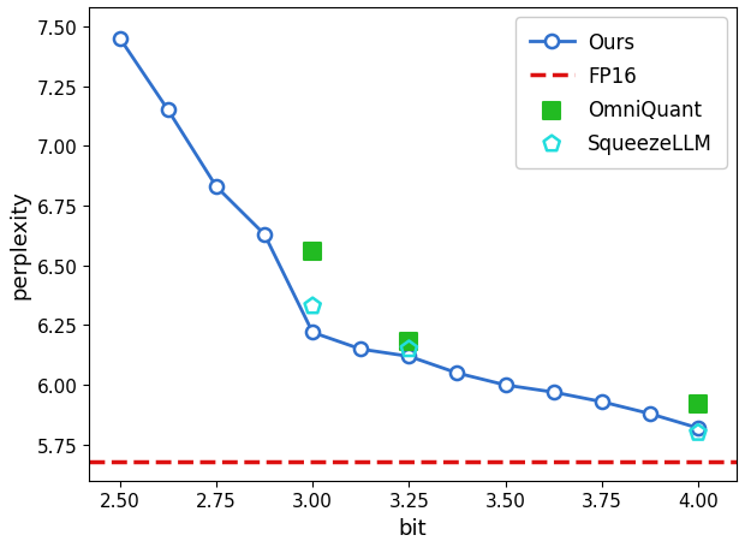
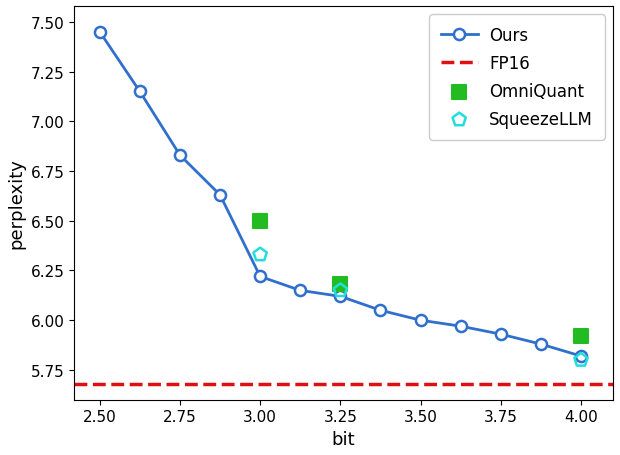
OmniQuant/3.00: 6.56 -> 6.50
